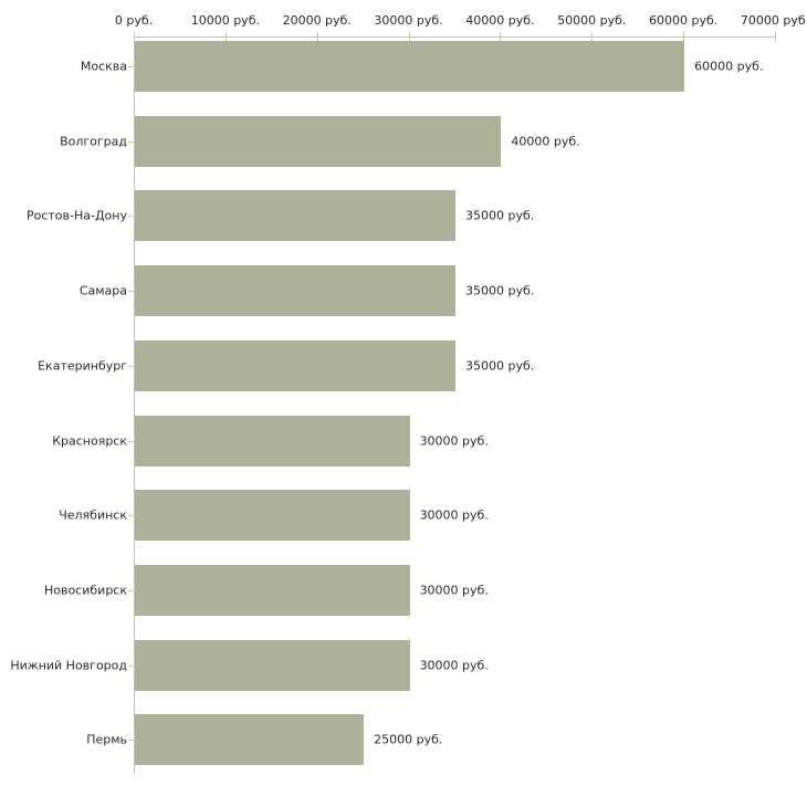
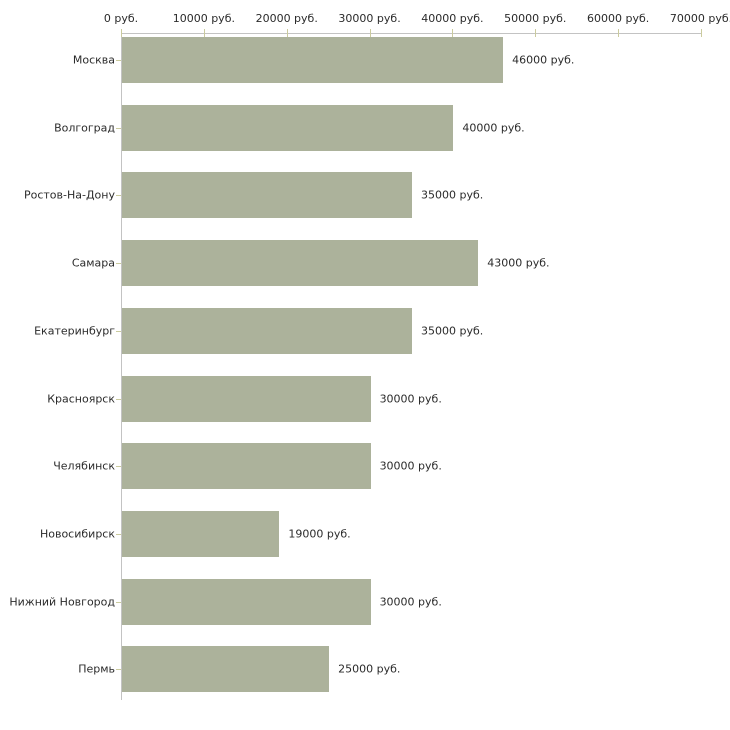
Москва: 60000 -> 46000
Самара: 35000 -> 43000
Новосибирск: 30000 -> 19000
